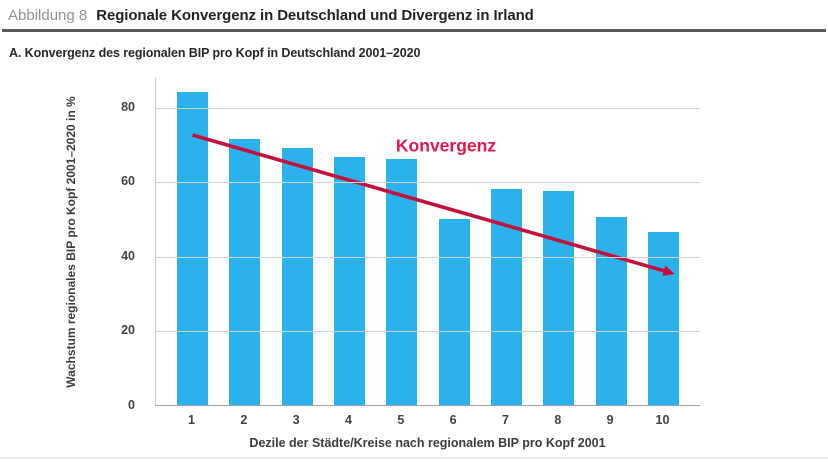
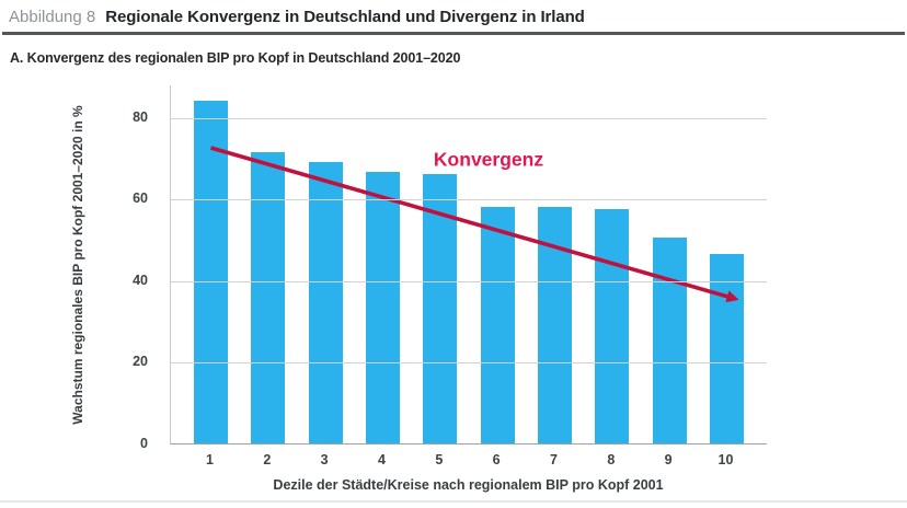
6: 50 -> 58
